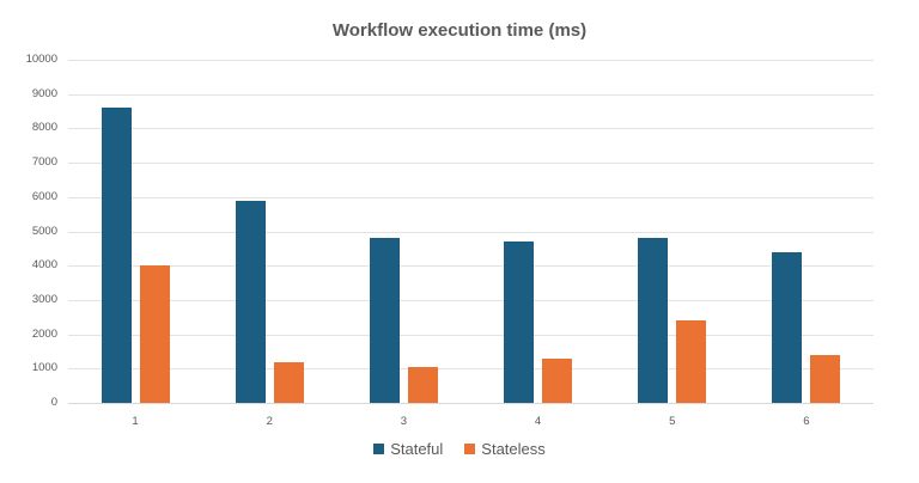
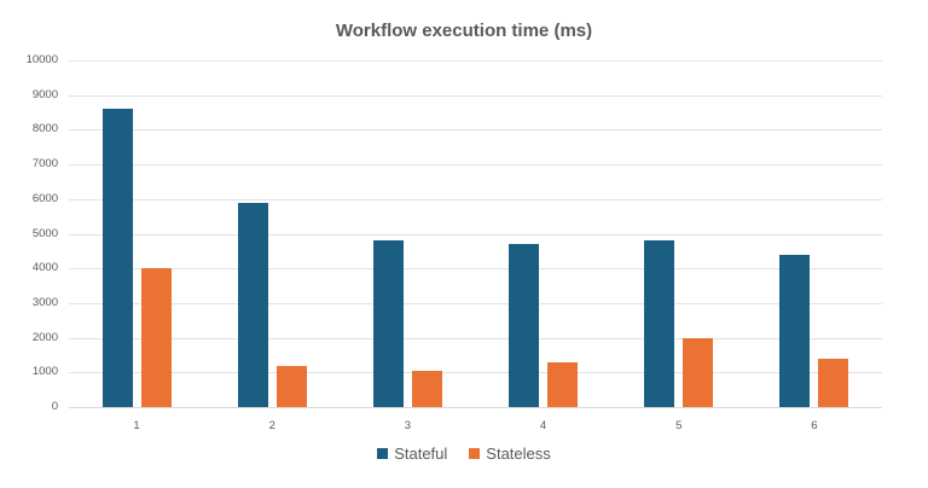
Stateless/5: 2400 -> 2000
